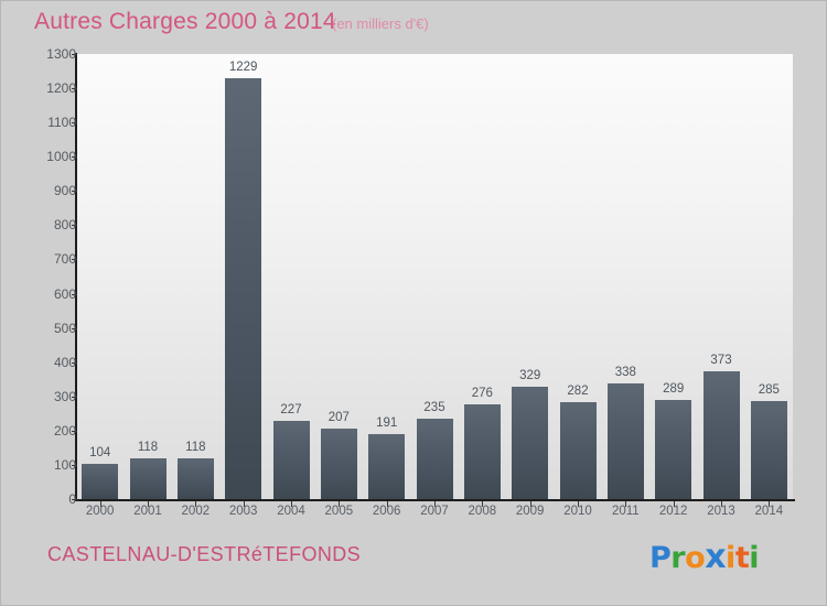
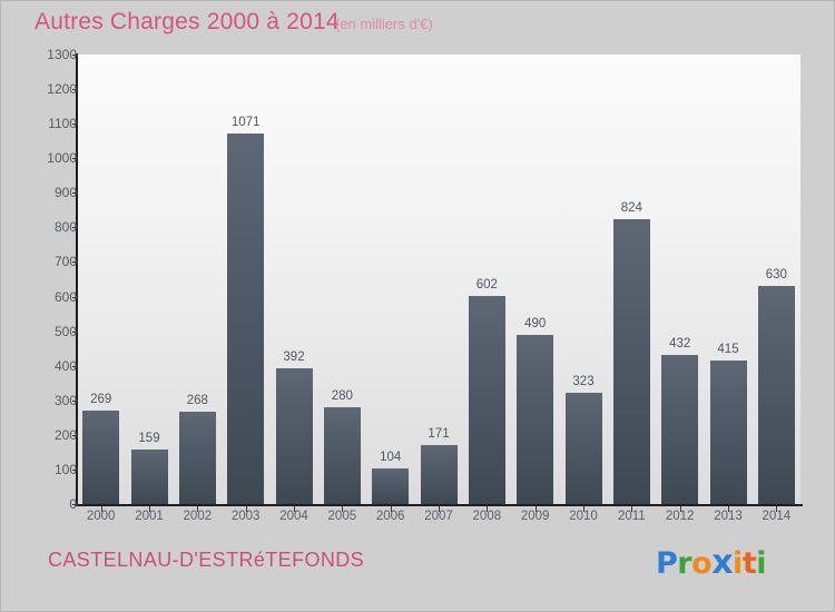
2000: 104 -> 269
2001: 118 -> 159
2002: 118 -> 268
2003: 1229 -> 1071
2004: 227 -> 392
2005: 207 -> 280
2006: 191 -> 104
2007: 235 -> 171
2008: 276 -> 602
2009: 329 -> 490
2010: 282 -> 323
2011: 338 -> 824
2012: 289 -> 432
2013: 373 -> 415
2014: 285 -> 630
